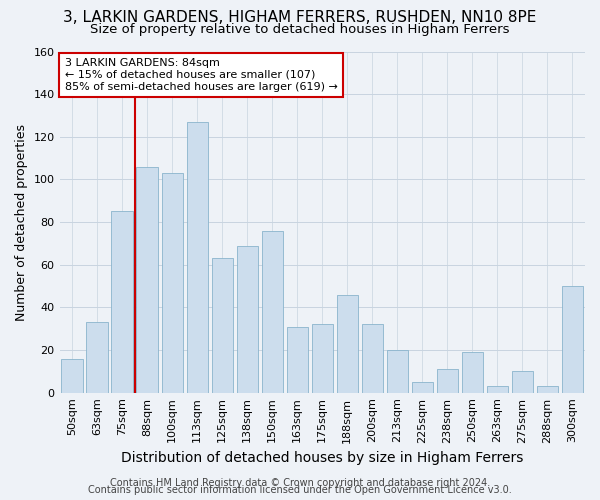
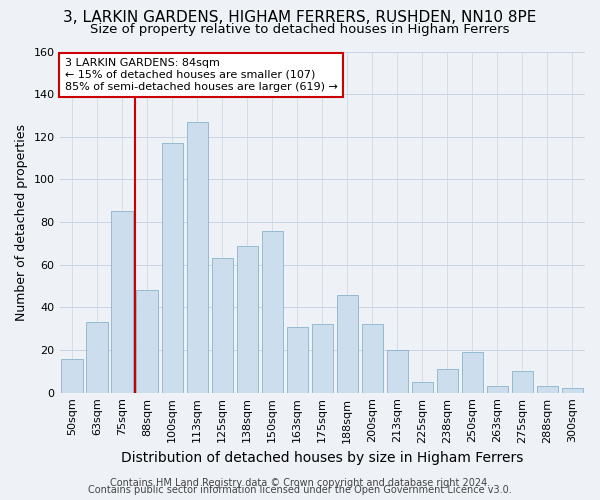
88sqm: 106 -> 48
100sqm: 103 -> 117
300sqm: 50 -> 2
